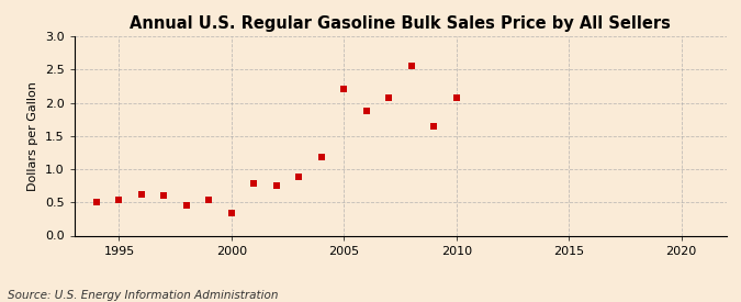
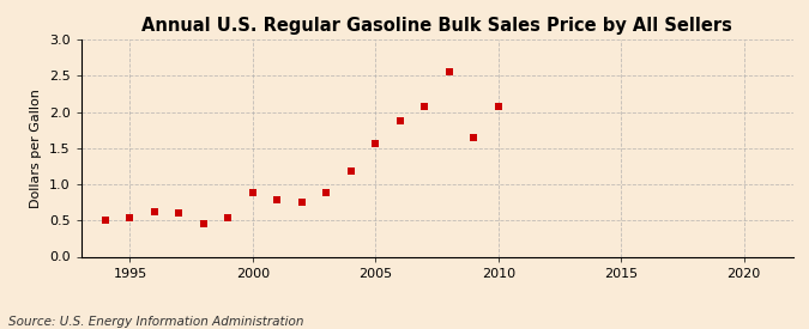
2000: 0.34 -> 0.88
2005: 2.20 -> 1.56
